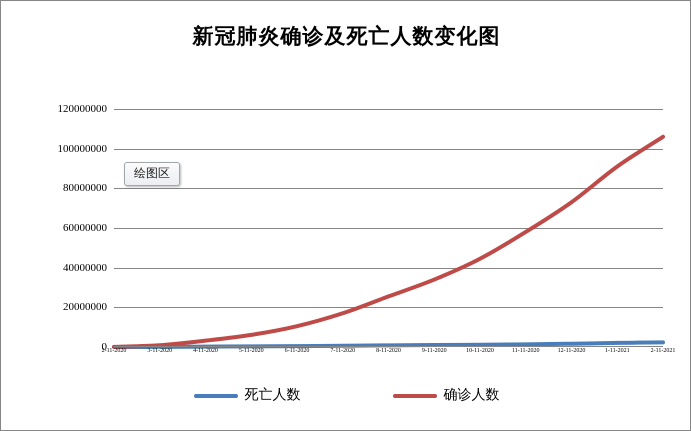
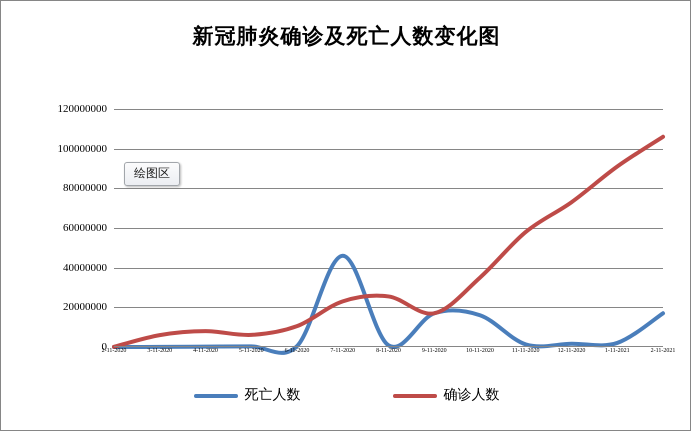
确诊人数/3-11-2020: 1000000 -> 6000000
确诊人数/4-11-2020: 3000000 -> 8000000
死亡人数/7-11-2020: 1000000 -> 46000000
确诊人数/7-11-2020: 17000000 -> 23000000
死亡人数/9-11-2020: 1000000 -> 17000000
确诊人数/9-11-2020: 34000000 -> 17000000
死亡人数/10-11-2020: 1000000 -> 16000000
确诊人数/10-11-2020: 44000000 -> 35000000
死亡人数/2-11-2021: 2000000 -> 17000000
